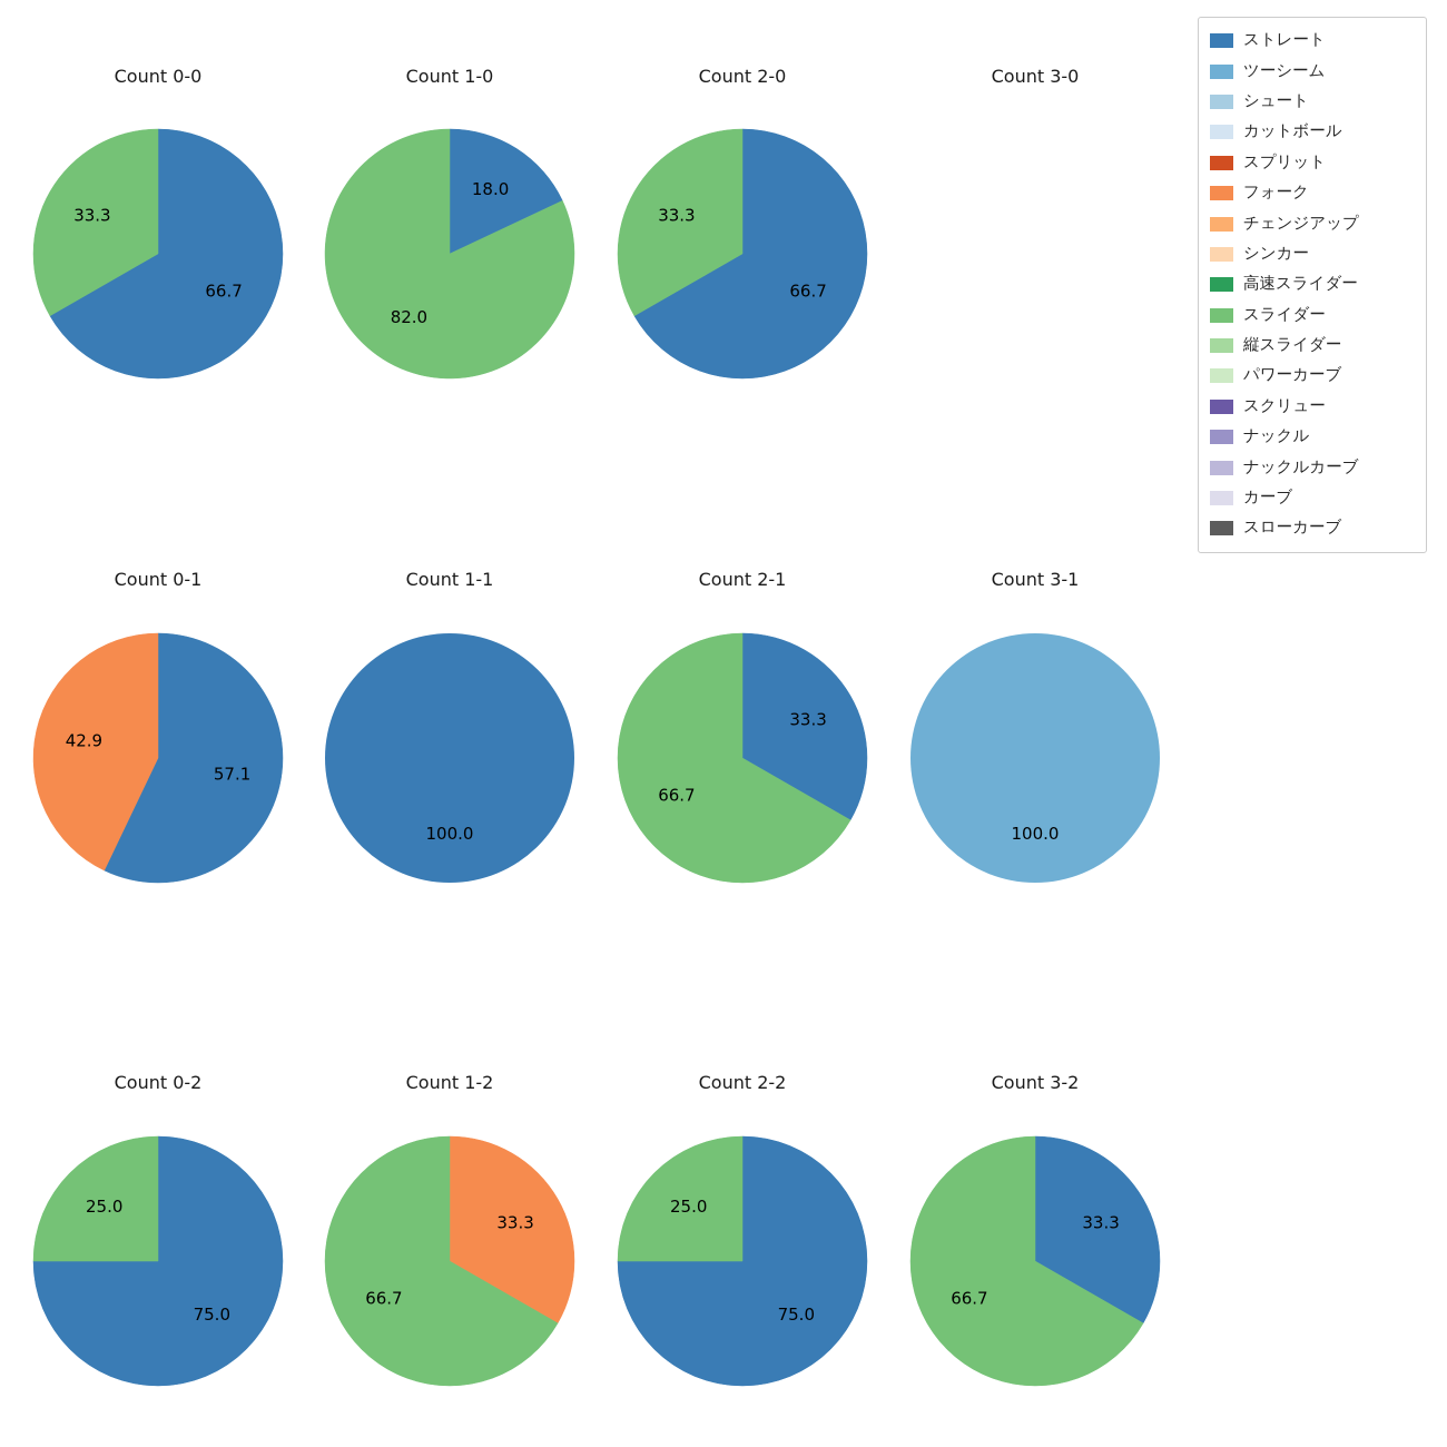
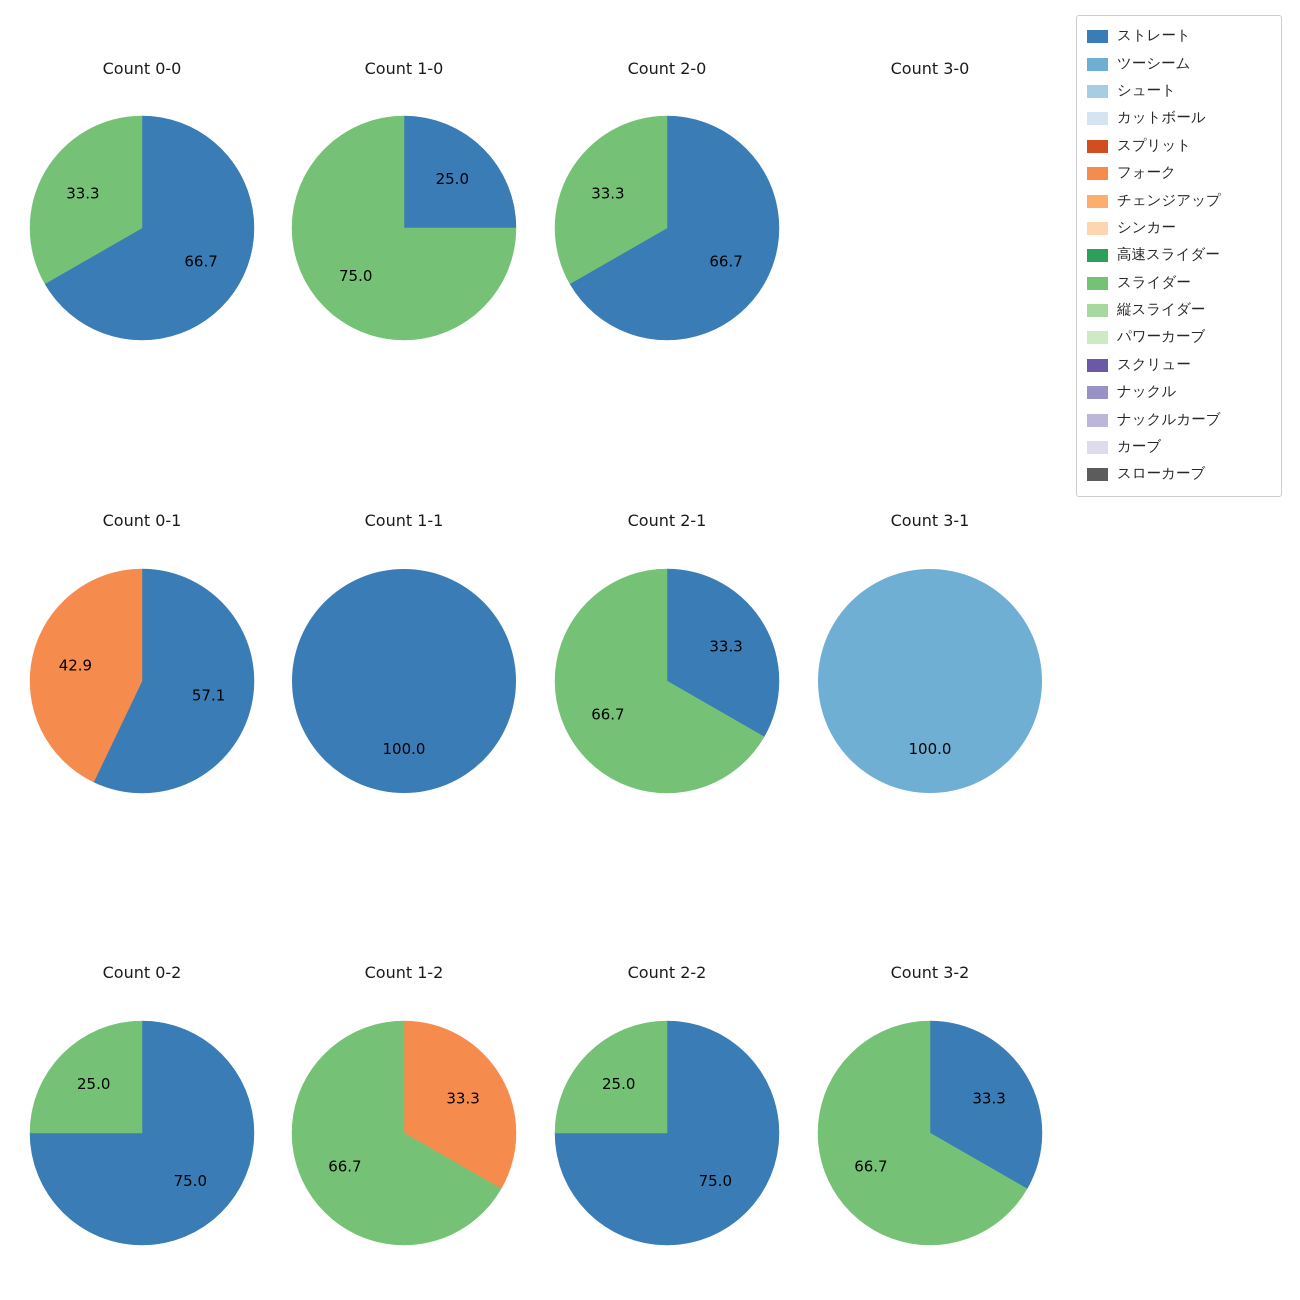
Count 1-0/ストレート: 18.0 -> 25.0
Count 1-0/スライダー: 82.0 -> 75.0
